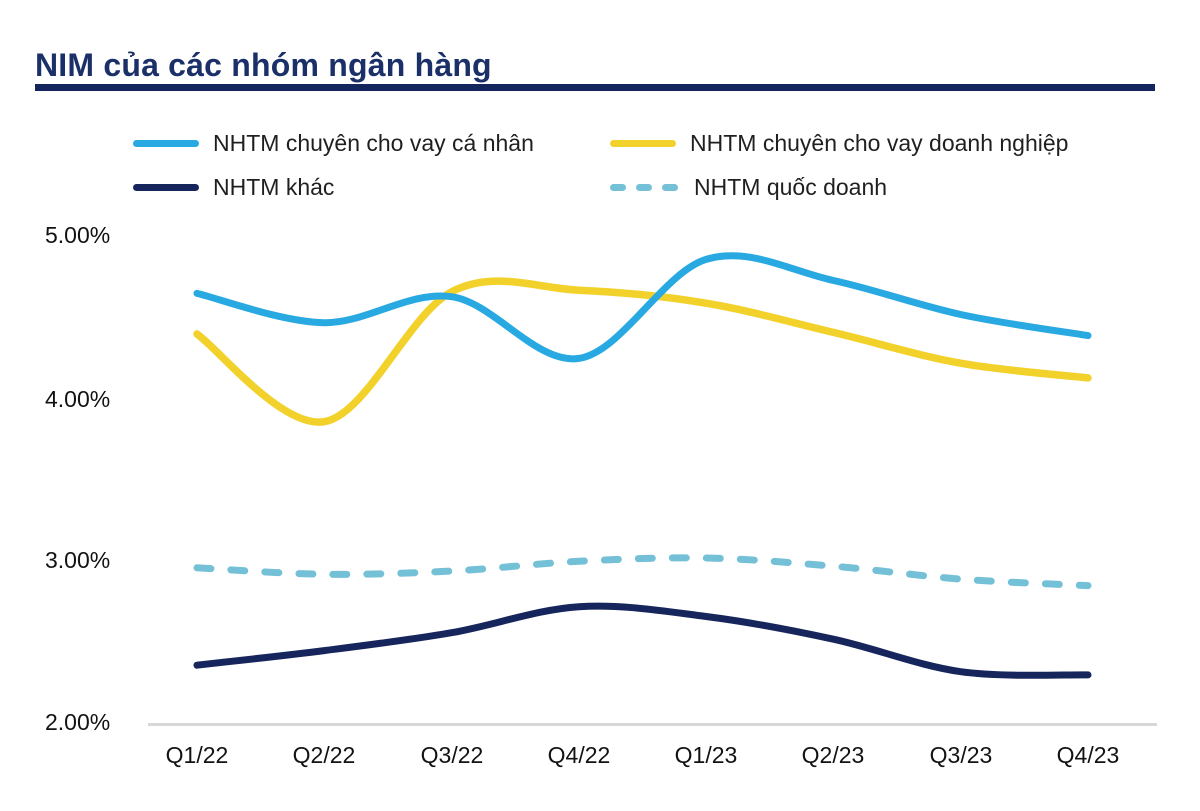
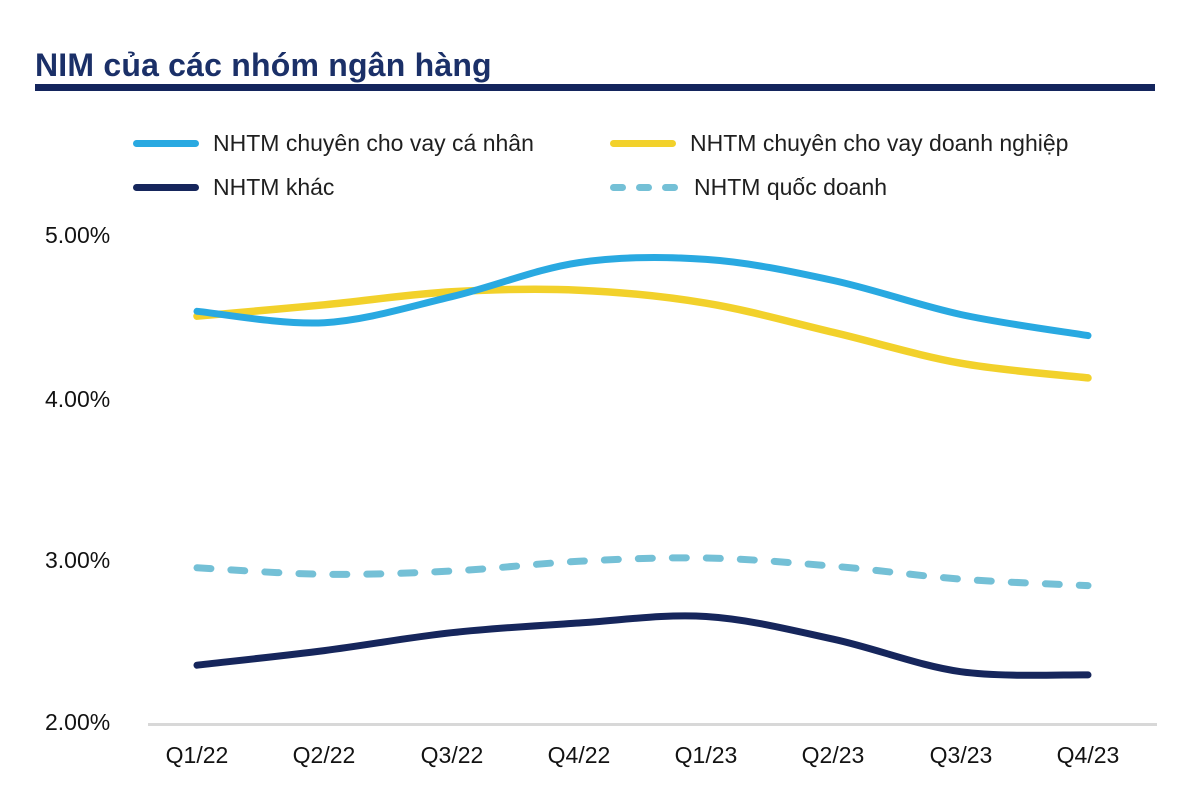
NHTM chuyên cho vay cá nhân/Q1/22: 4.64% -> 4.53%
NHTM chuyên cho vay doanh nghiệp/Q1/22: 4.39% -> 4.50%
NHTM chuyên cho vay doanh nghiệp/Q2/22: 3.85% -> 4.57%
NHTM chuyên cho vay cá nhân/Q4/22: 4.24% -> 4.83%
NHTM khác/Q4/22: 2.71% -> 2.61%
